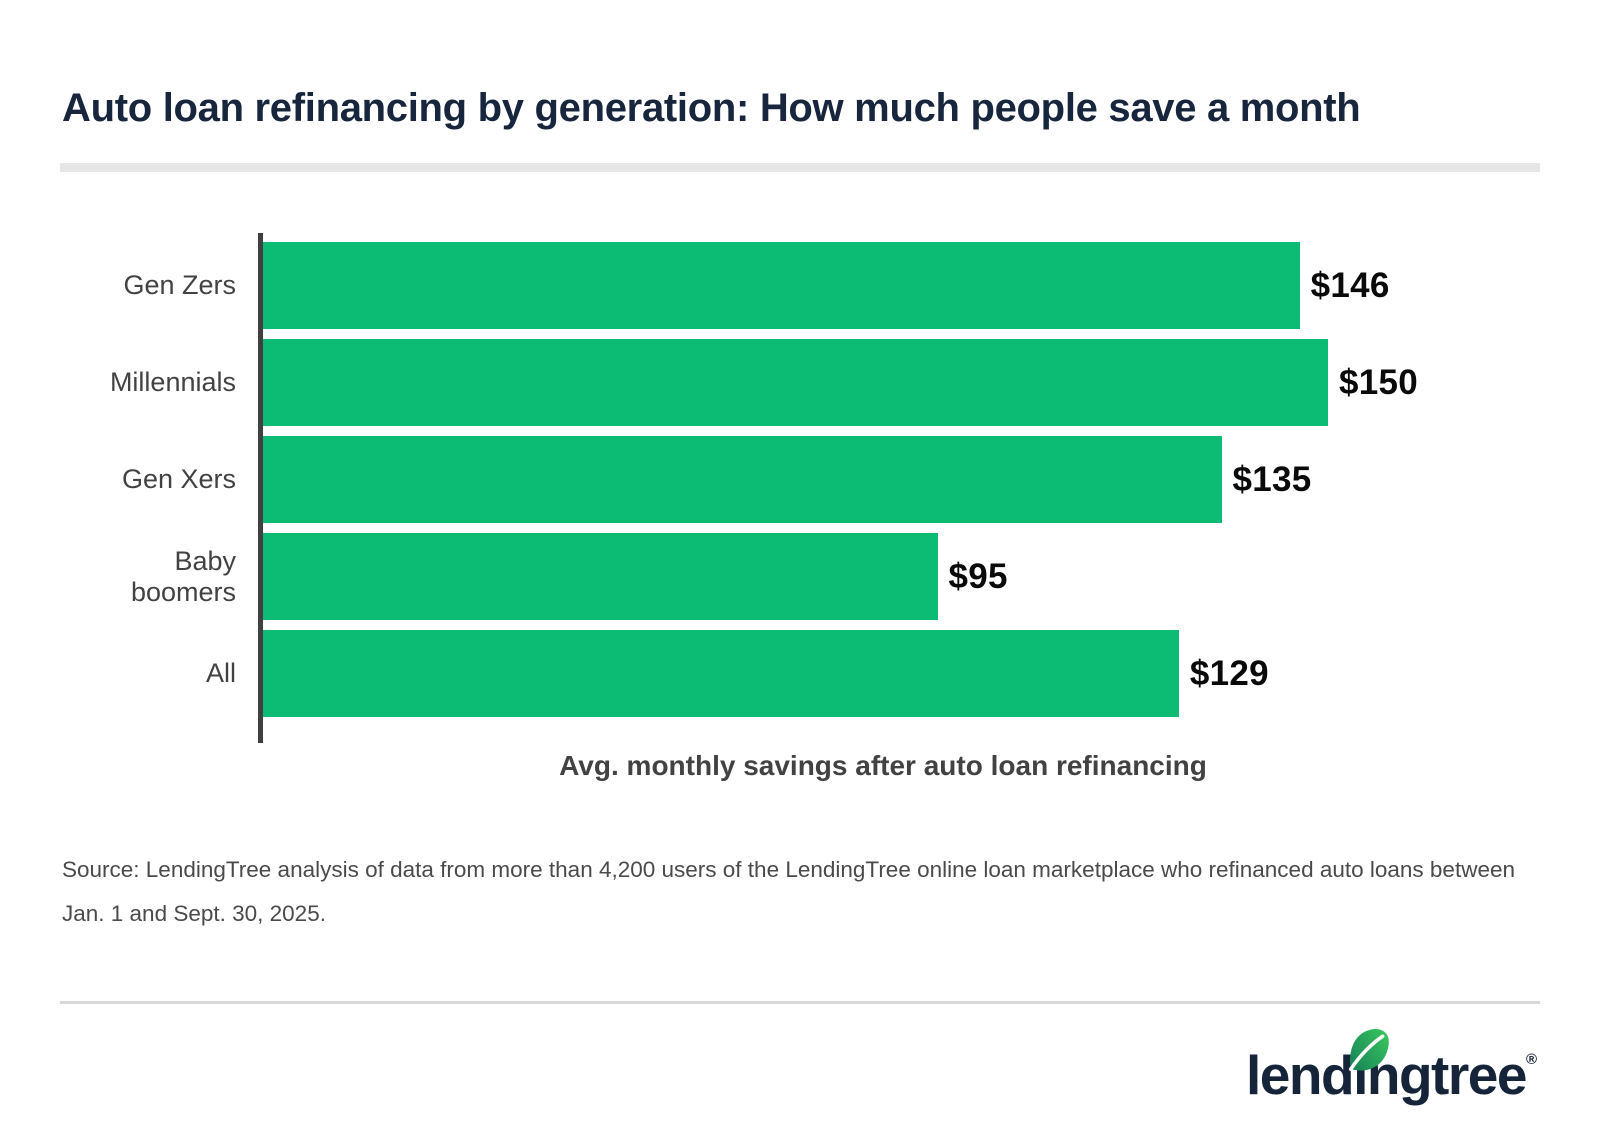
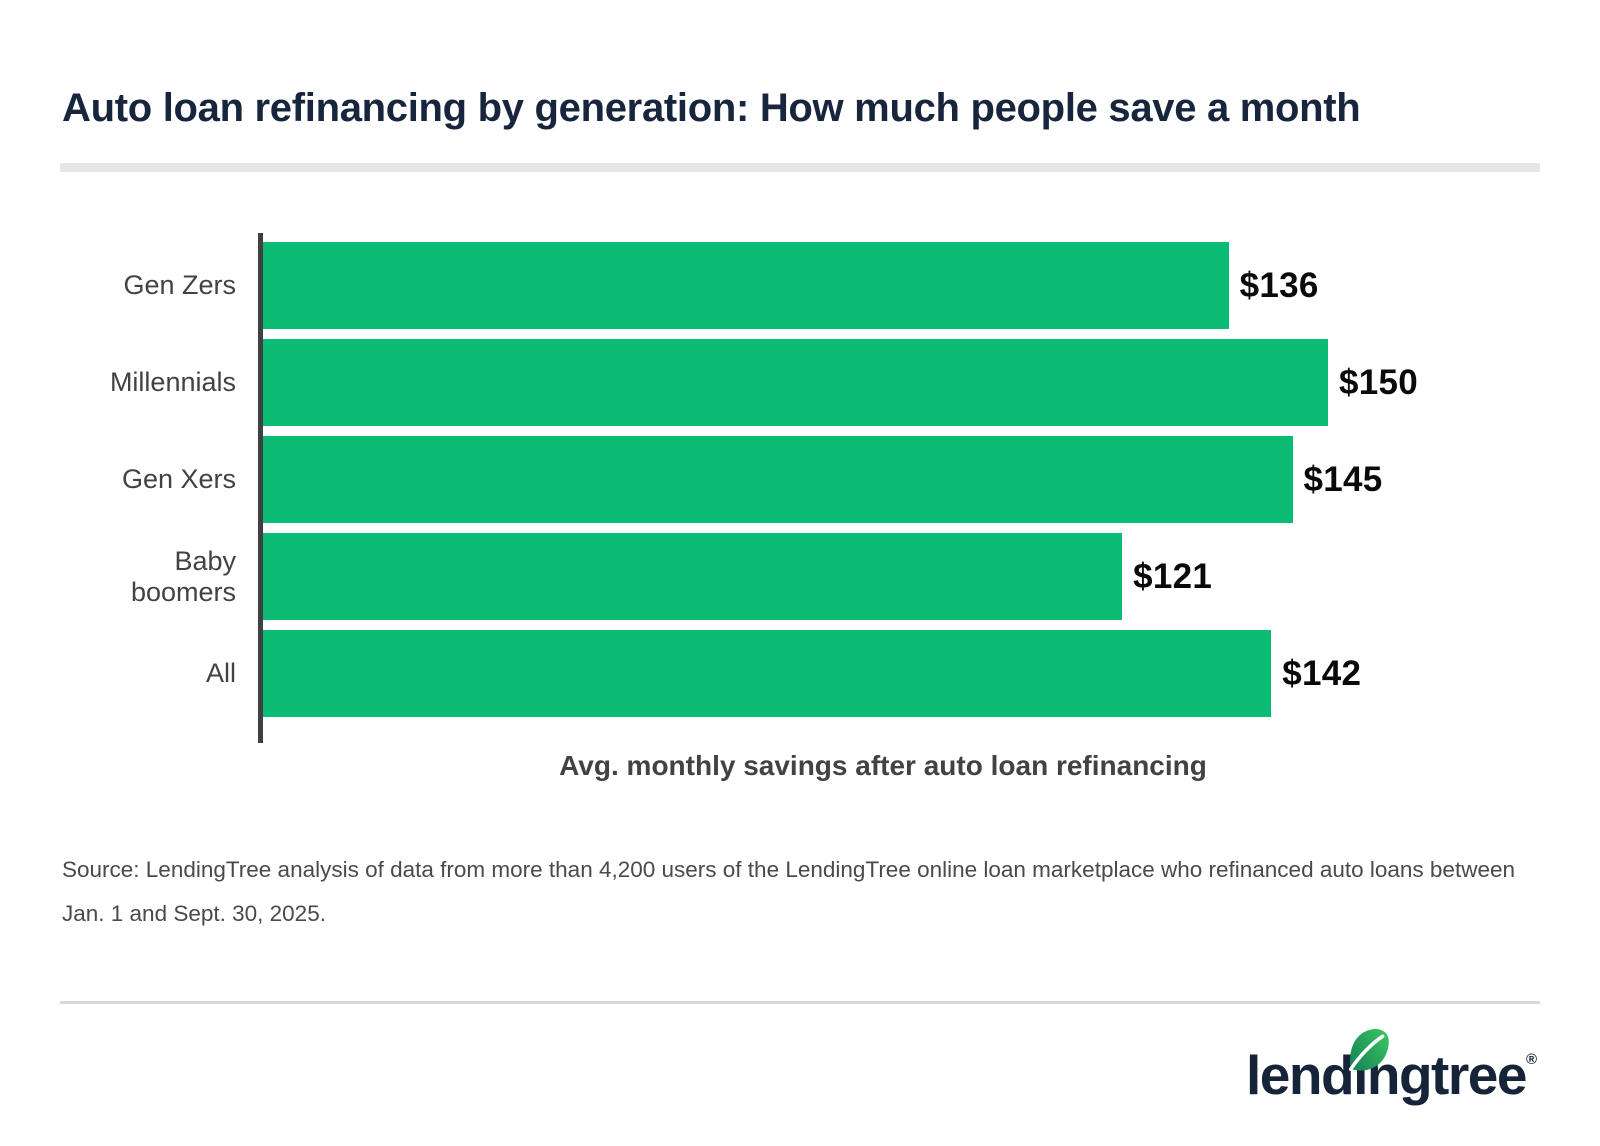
Gen Zers: $146 -> $136
Gen Xers: $135 -> $145
Baby boomers: $95 -> $121
All: $129 -> $142
